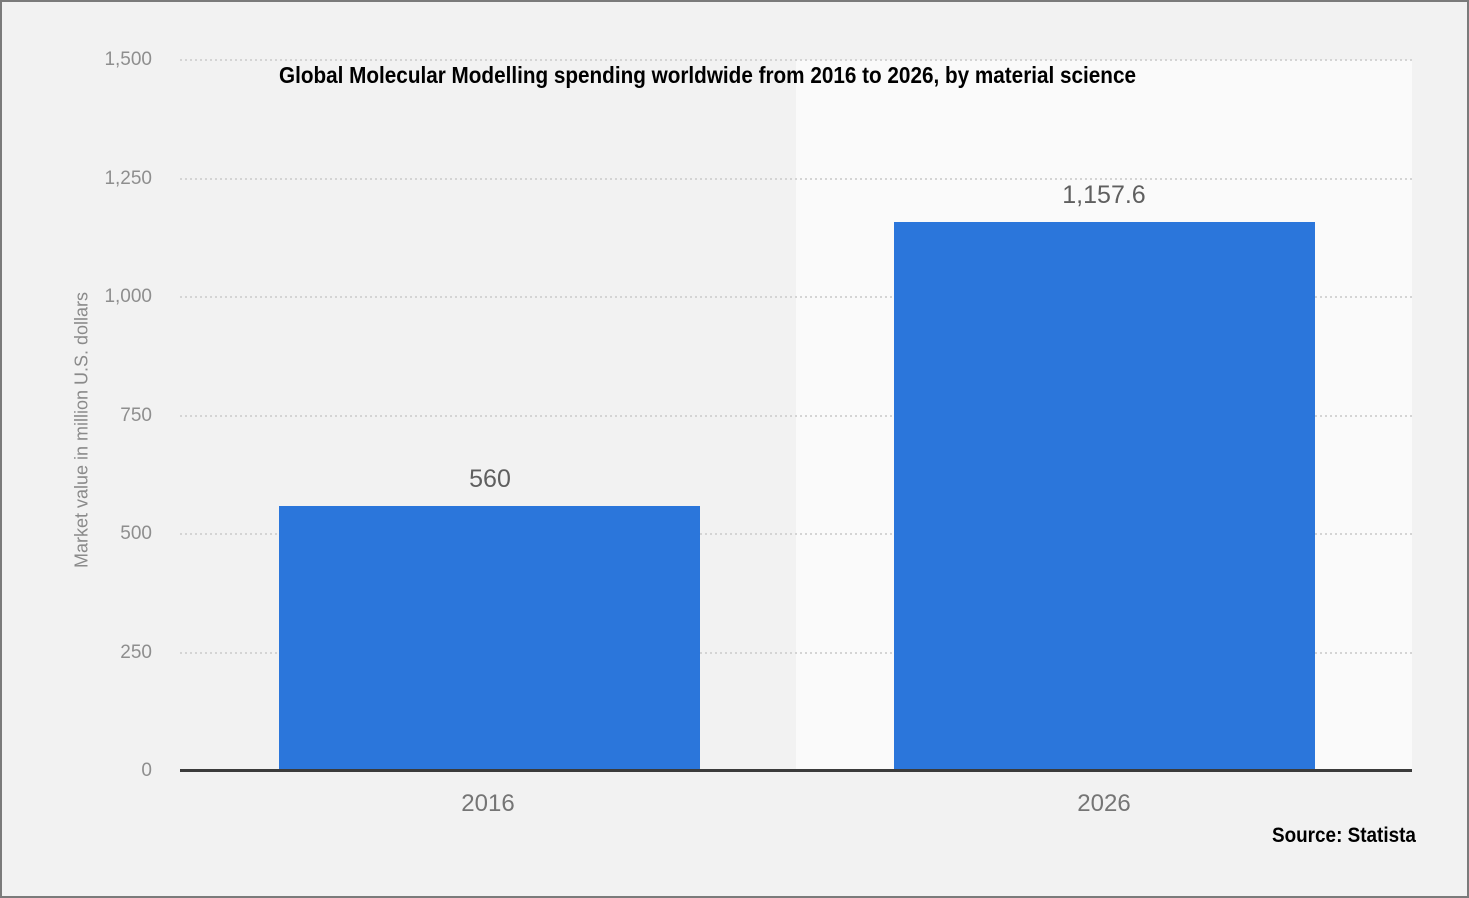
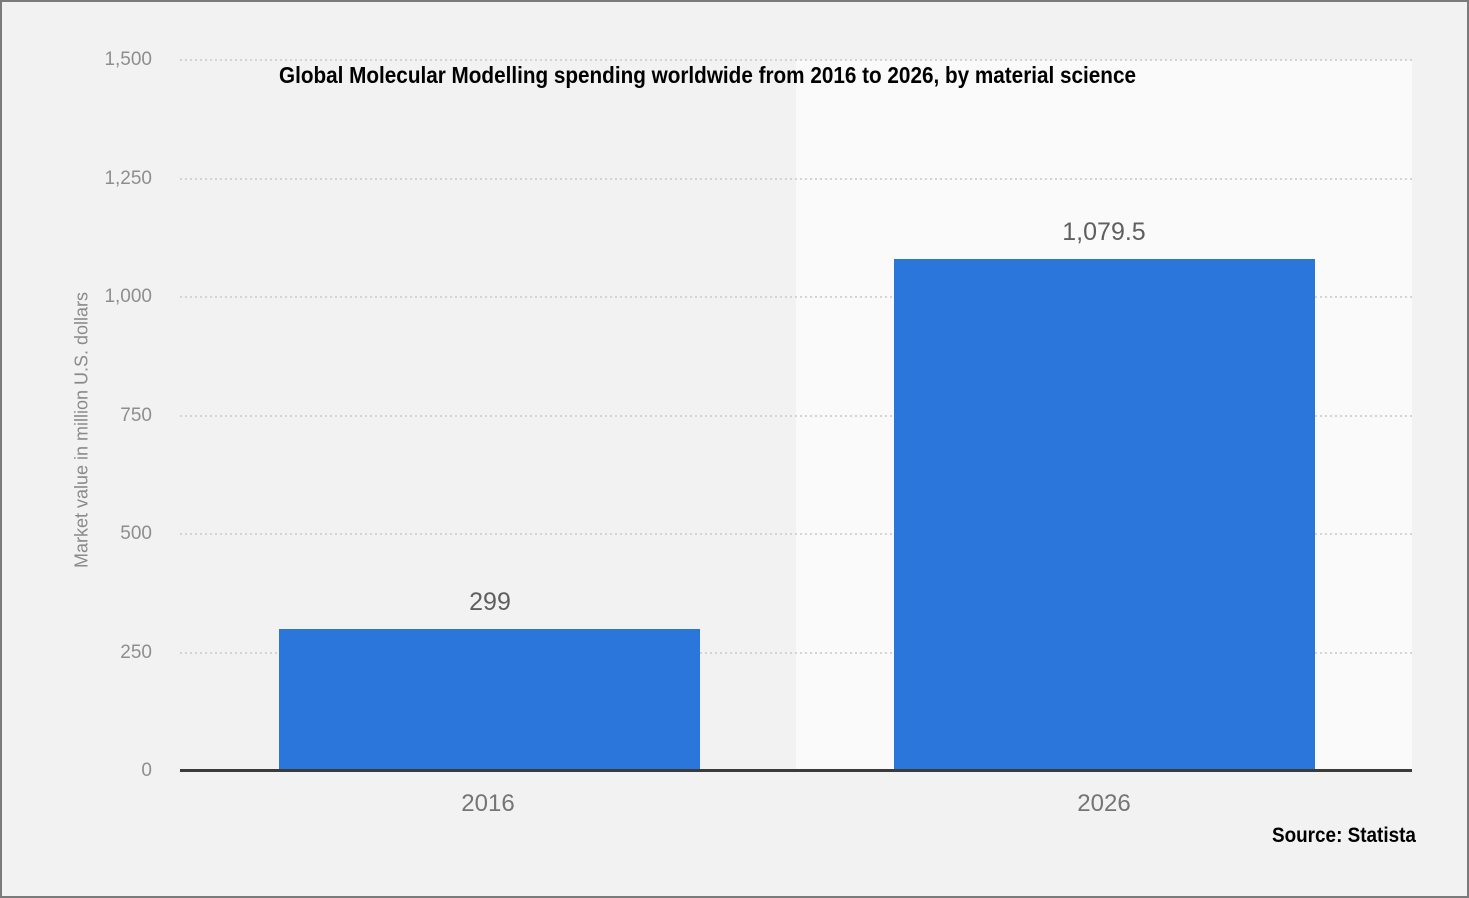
2016: 560 -> 299
2026: 1,157.6 -> 1,079.5
